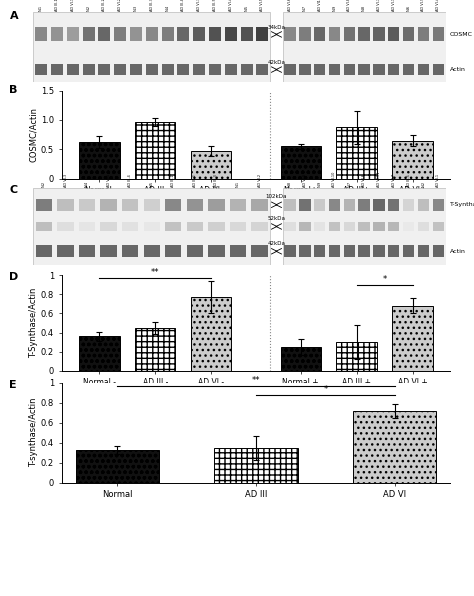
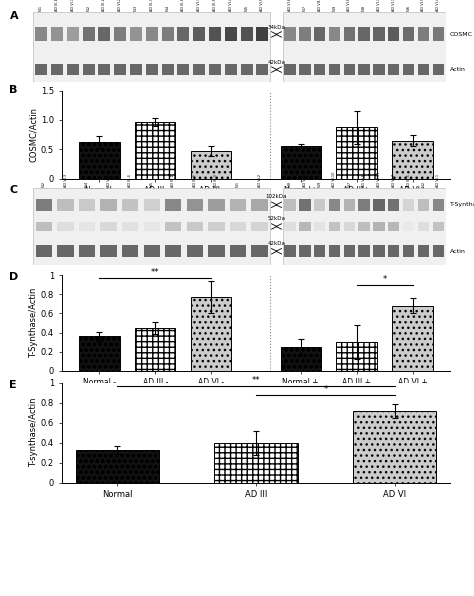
AD III: 0.35 -> 0.40
